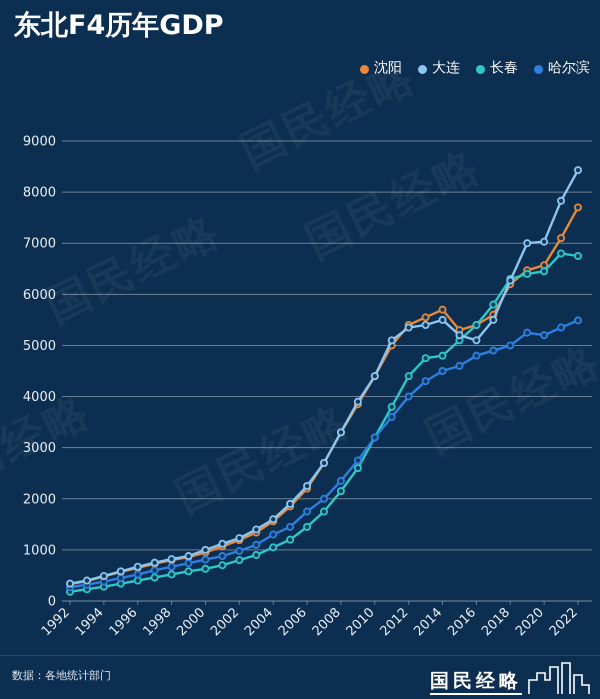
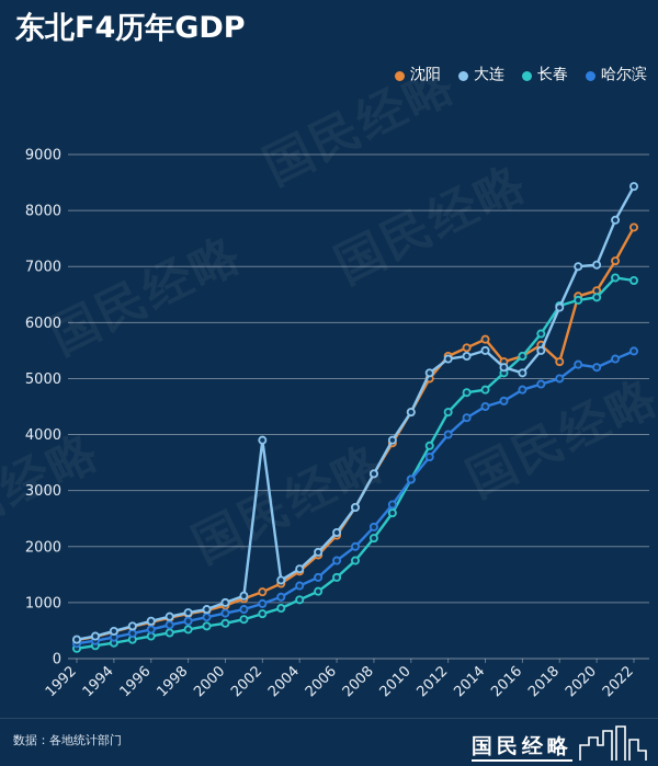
大连/2002: 1200 -> 3900
沈阳/2018: 6200 -> 5300
